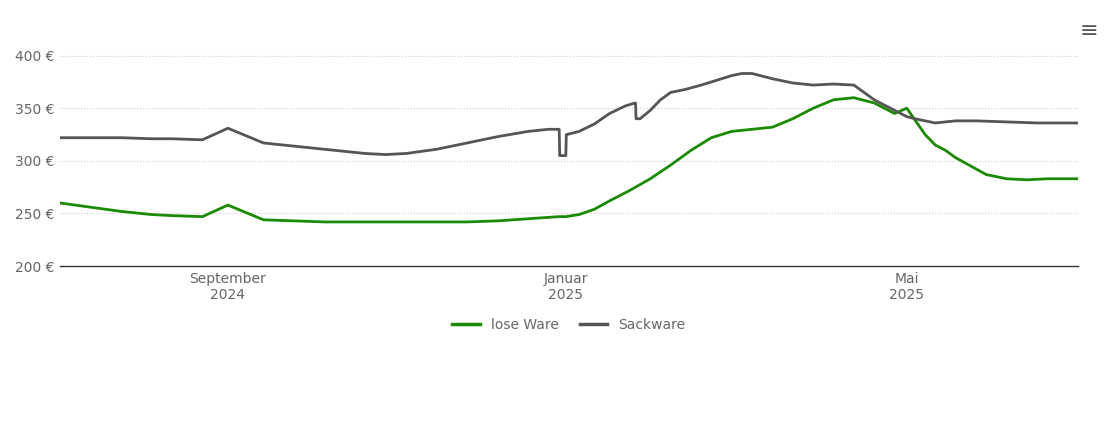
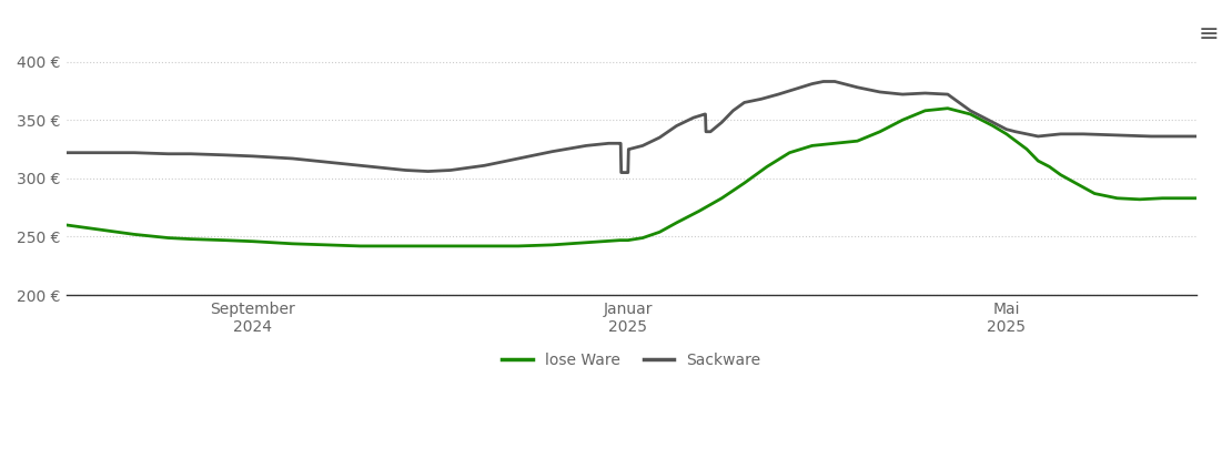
lose Ware/September 2024: 258 € -> 246 €
Sackware/September 2024: 331 € -> 319 €
lose Ware/Mai 2025: 350 € -> 338 €
